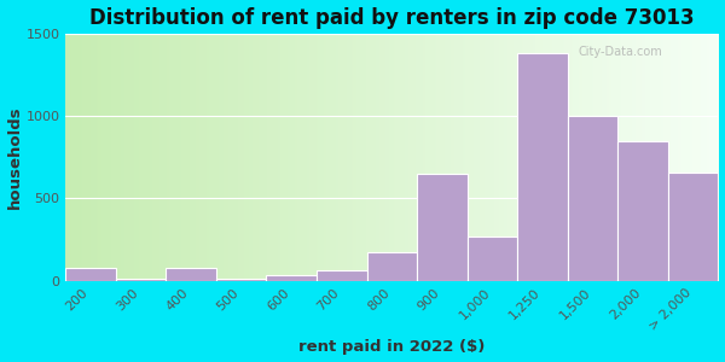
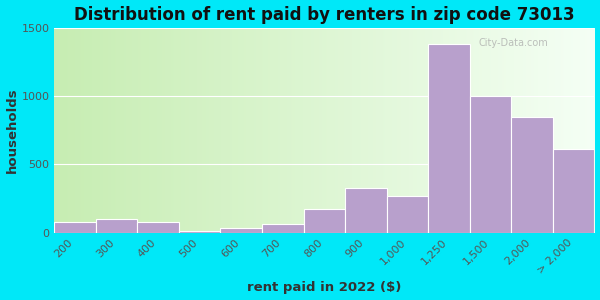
300: 10 -> 100
900: 650 -> 330
> 2,000: 660 -> 610
